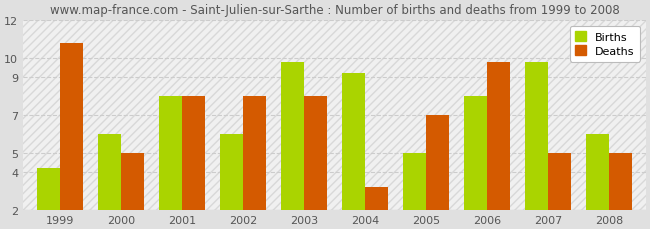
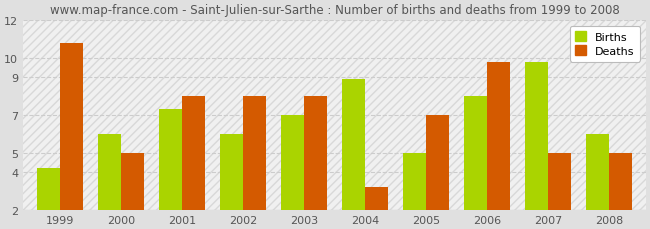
Births/2001: 8.0 -> 7.3
Births/2003: 9.8 -> 7.0
Births/2004: 9.2 -> 8.9
